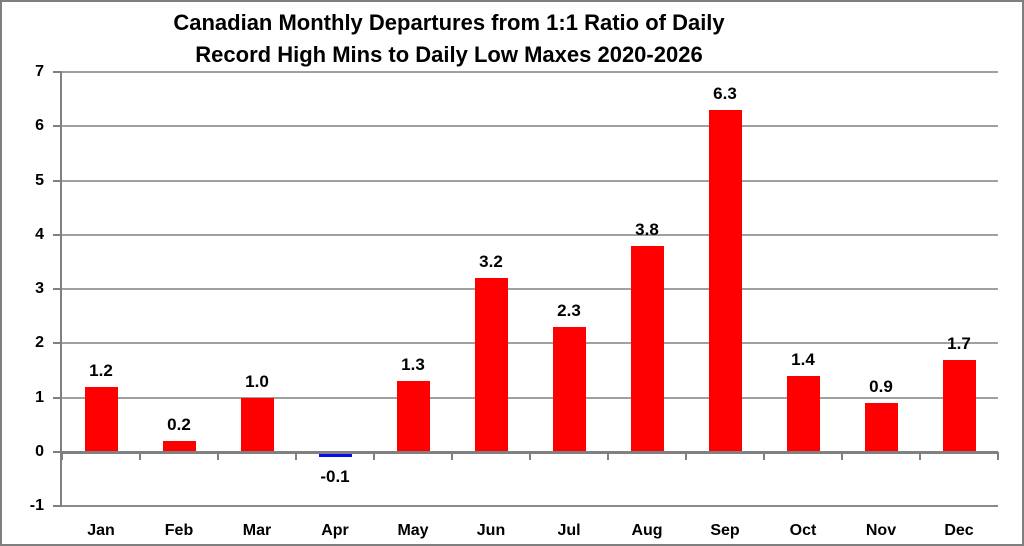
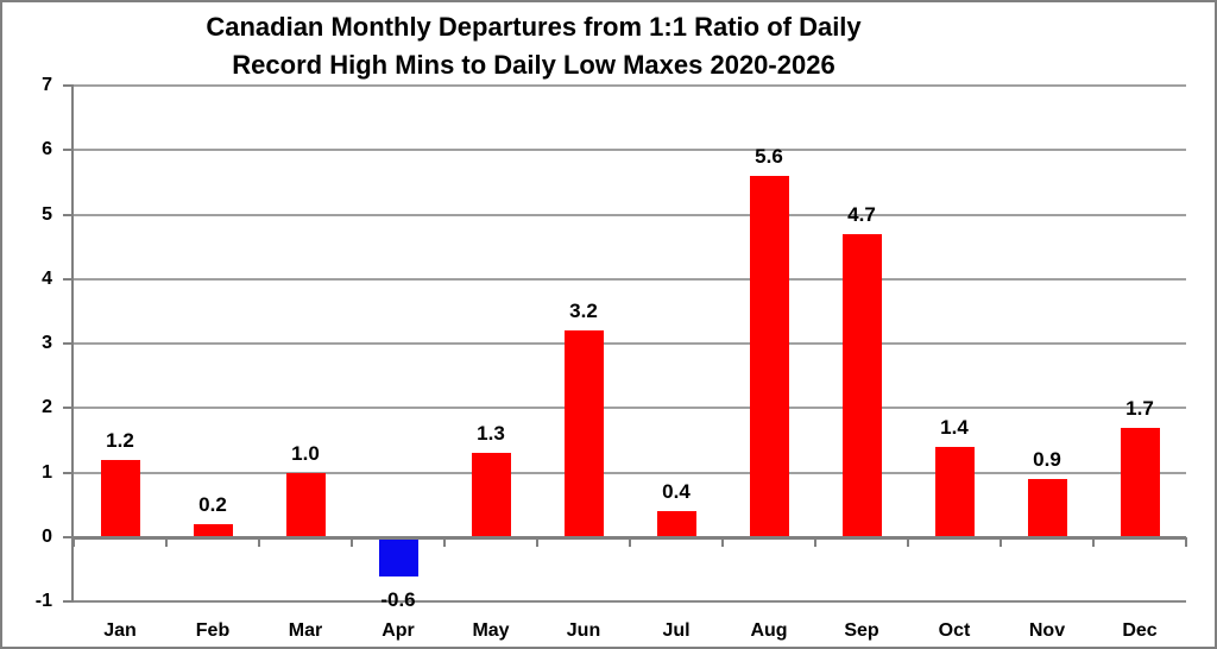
Apr: -0.1 -> -0.6
Jul: 2.3 -> 0.4
Aug: 3.8 -> 5.6
Sep: 6.3 -> 4.7
